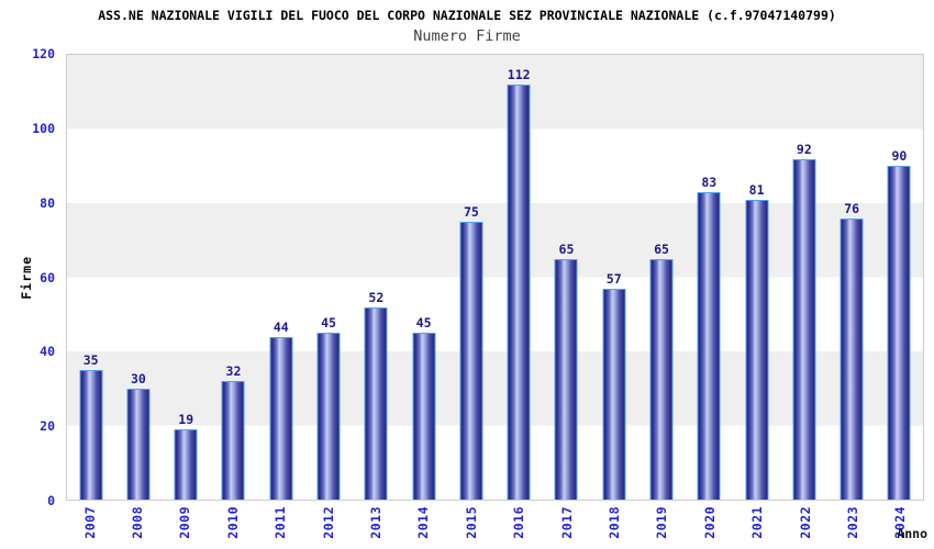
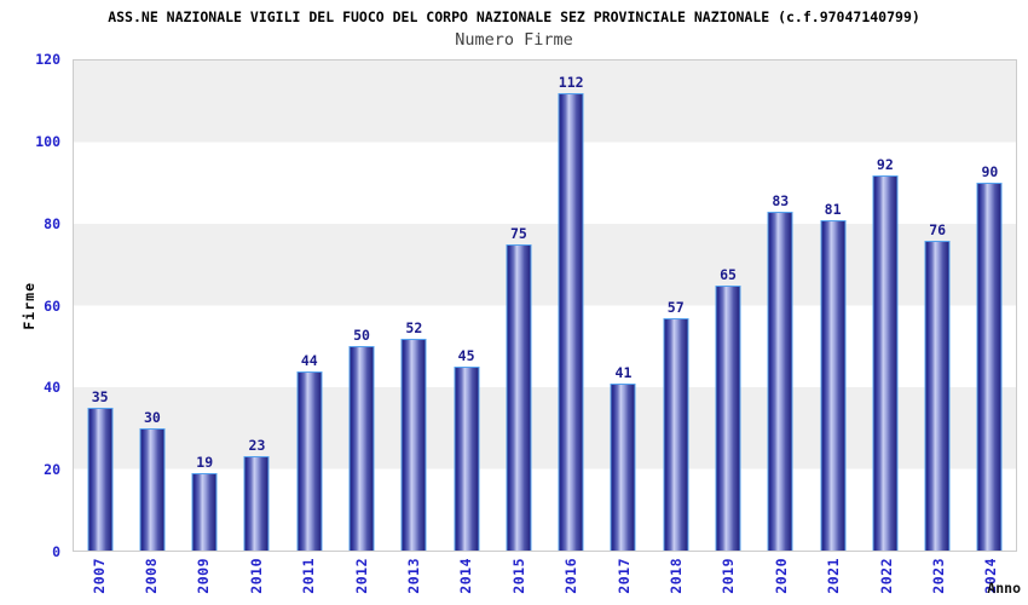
2010: 32 -> 23
2012: 45 -> 50
2017: 65 -> 41
